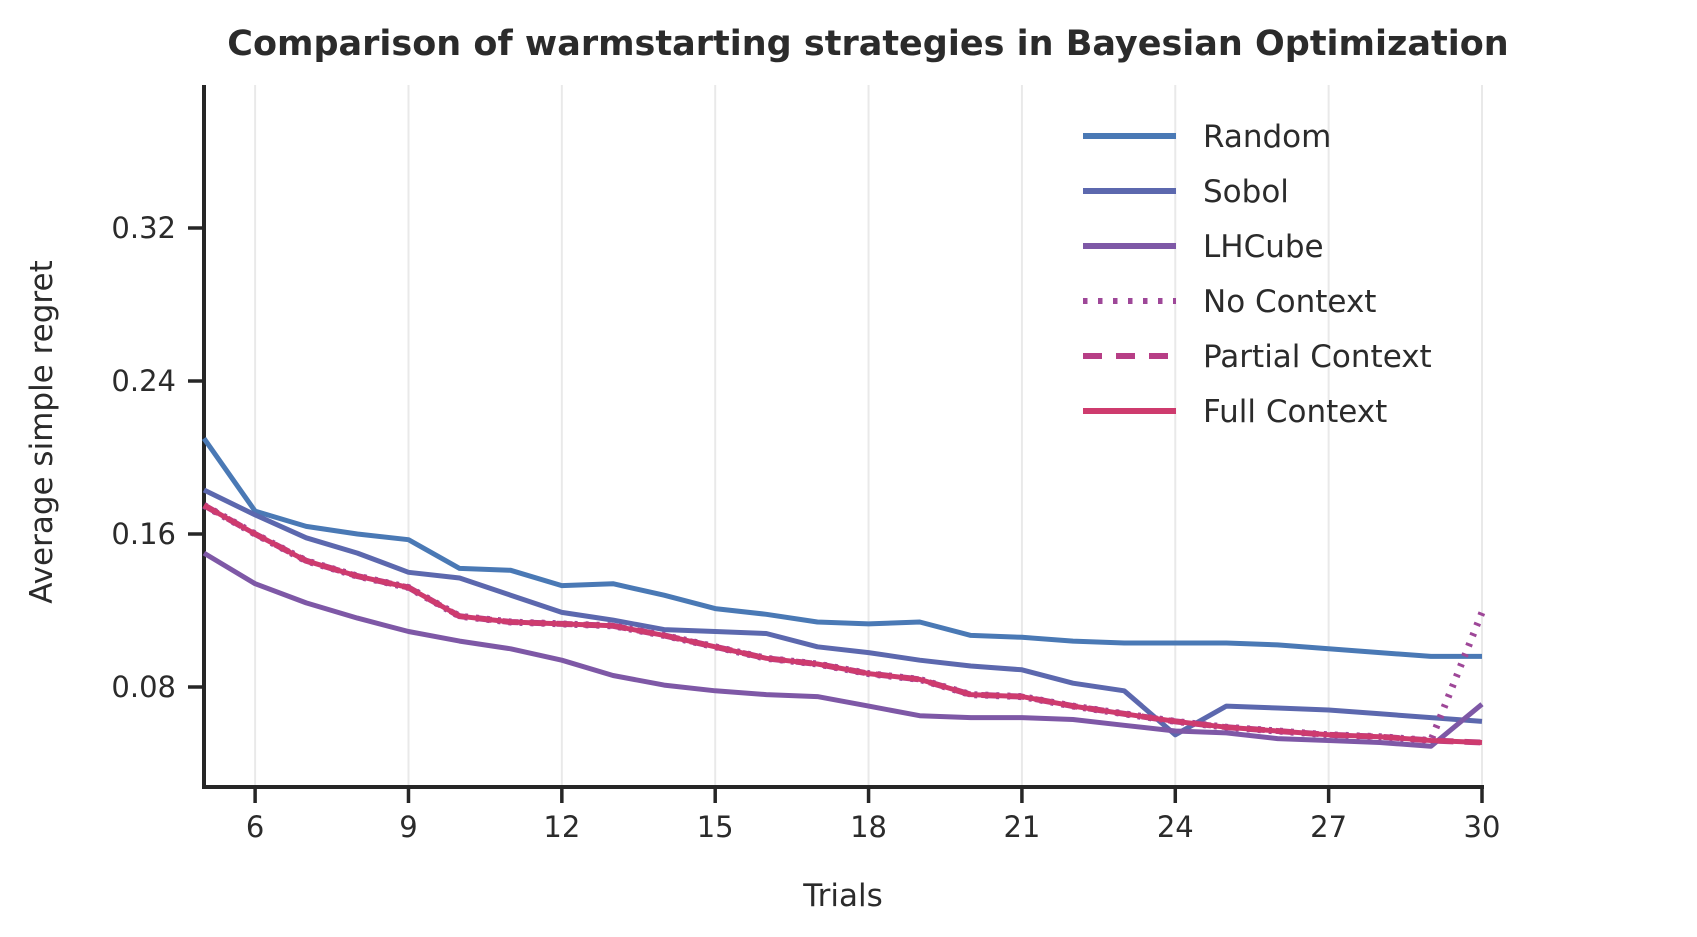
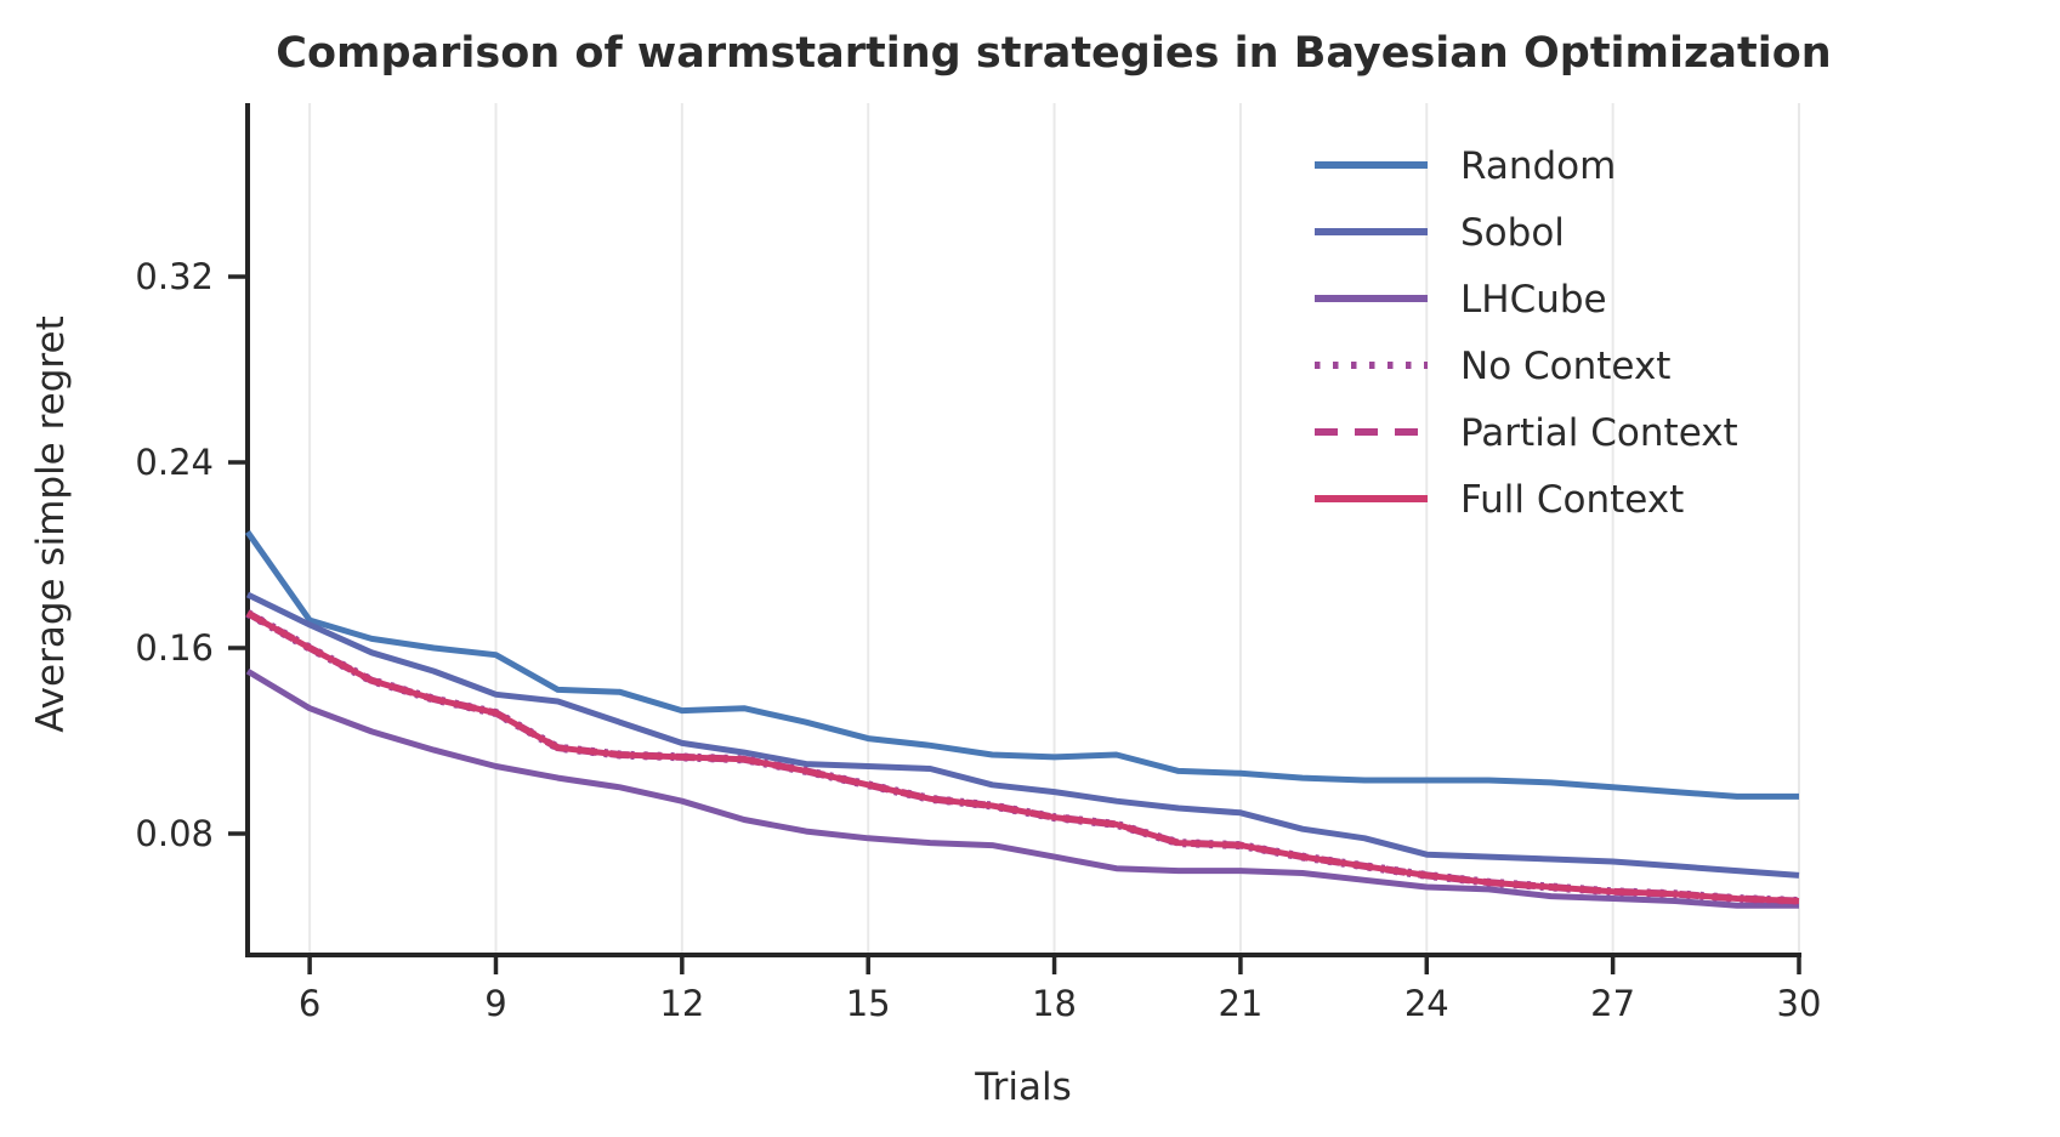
Sobol/24: 0.055 -> 0.071
LHCube/30: 0.071 -> 0.049
No Context/30: 0.119 -> 0.051
